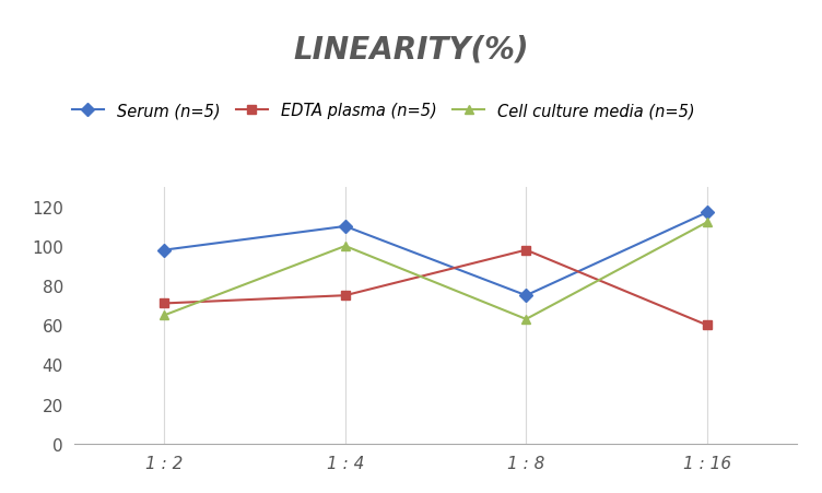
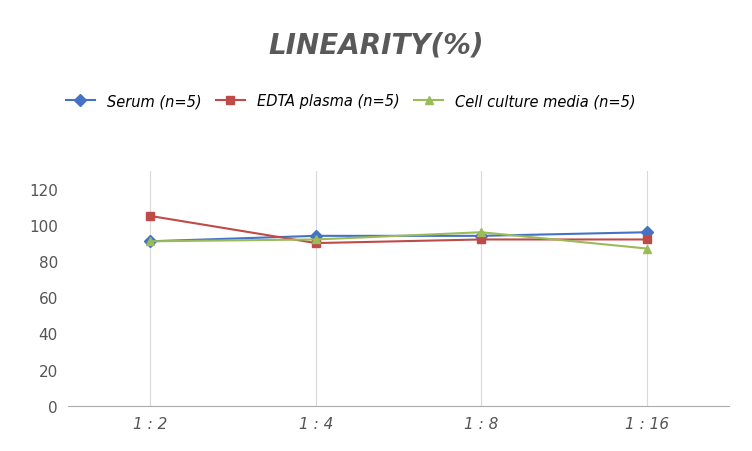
Serum (n=5)/1 : 2: 98 -> 91
EDTA plasma (n=5)/1 : 2: 71 -> 105
Cell culture media (n=5)/1 : 2: 65 -> 91
Serum (n=5)/1 : 4: 110 -> 94
EDTA plasma (n=5)/1 : 4: 75 -> 90
Cell culture media (n=5)/1 : 4: 100 -> 92
Serum (n=5)/1 : 8: 75 -> 94
EDTA plasma (n=5)/1 : 8: 98 -> 92
Cell culture media (n=5)/1 : 8: 63 -> 96
Serum (n=5)/1 : 16: 117 -> 96
EDTA plasma (n=5)/1 : 16: 60 -> 92
Cell culture media (n=5)/1 : 16: 112 -> 87
